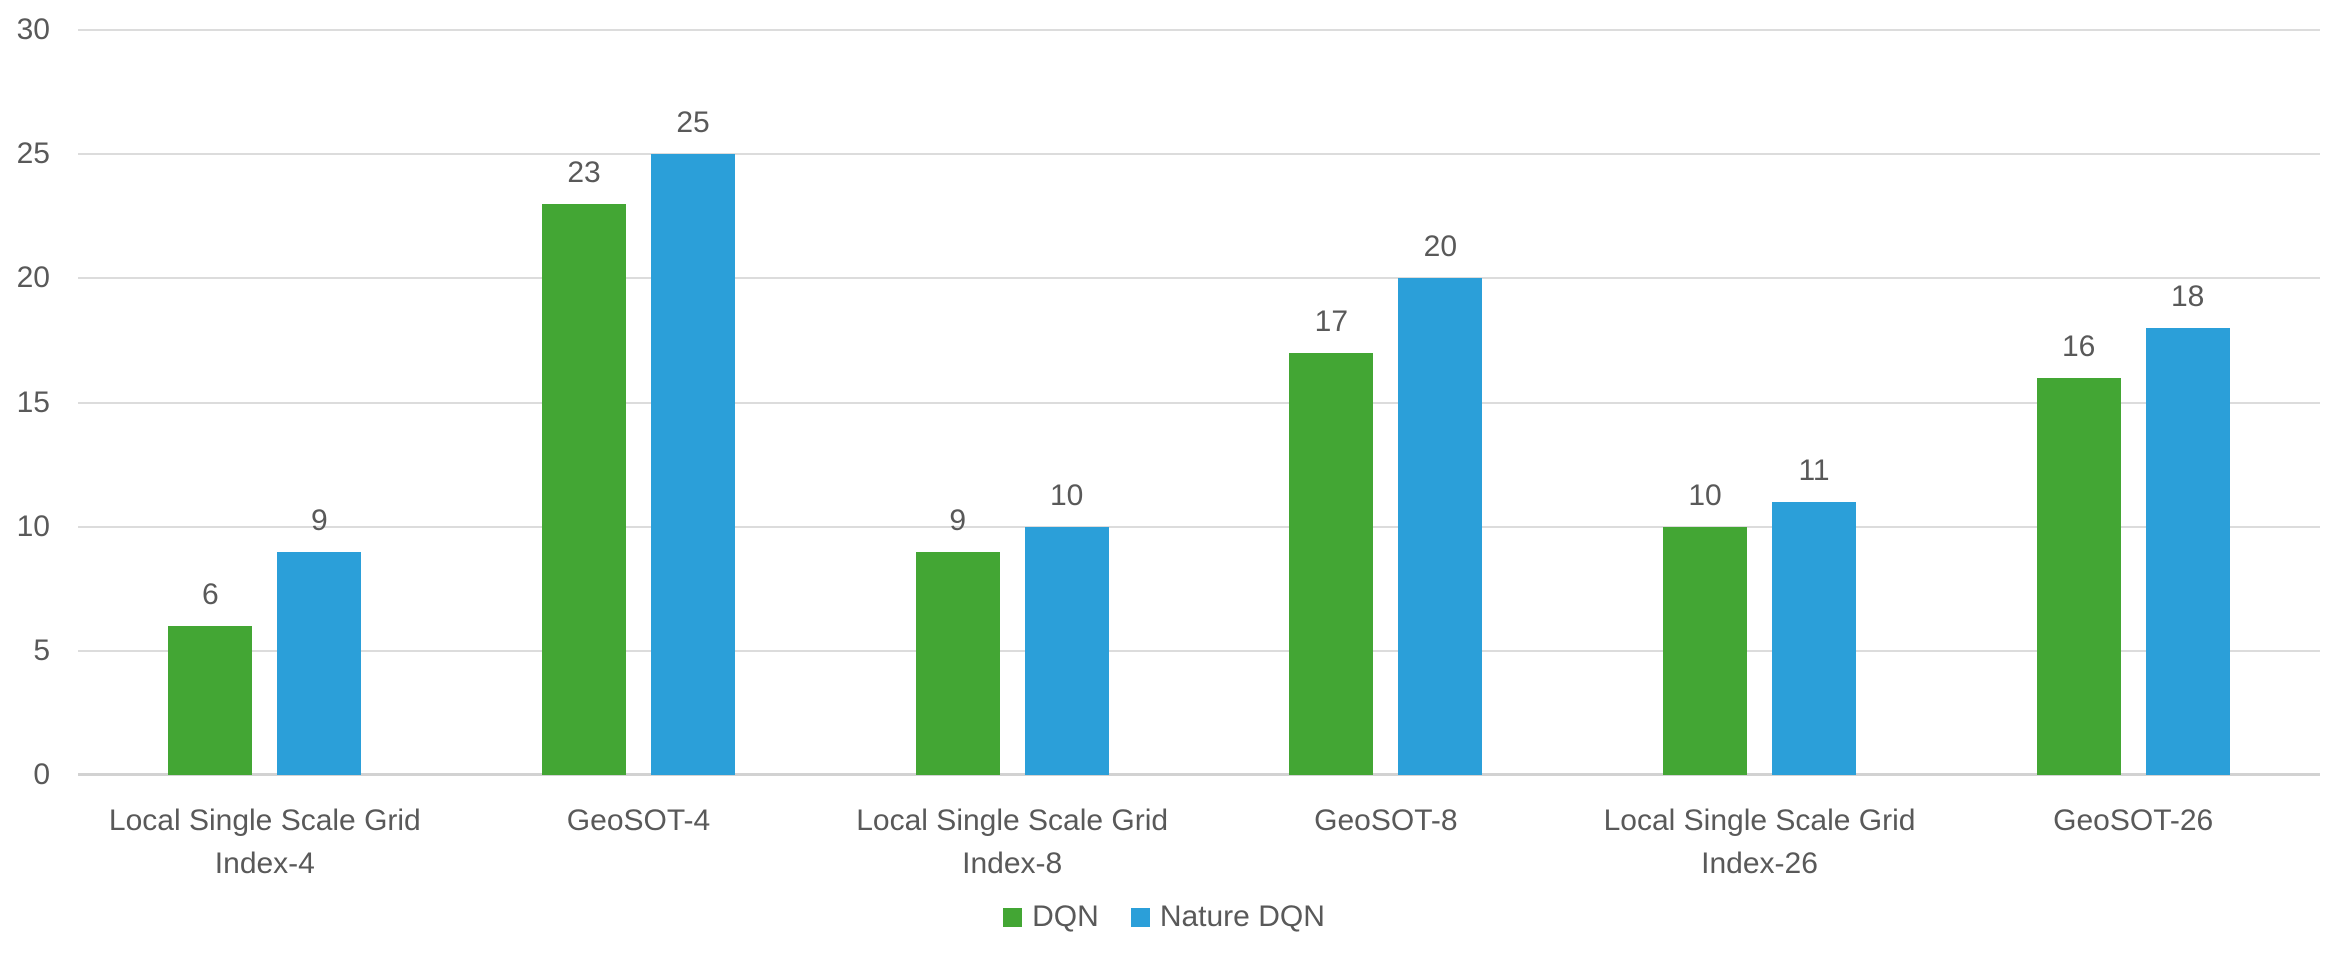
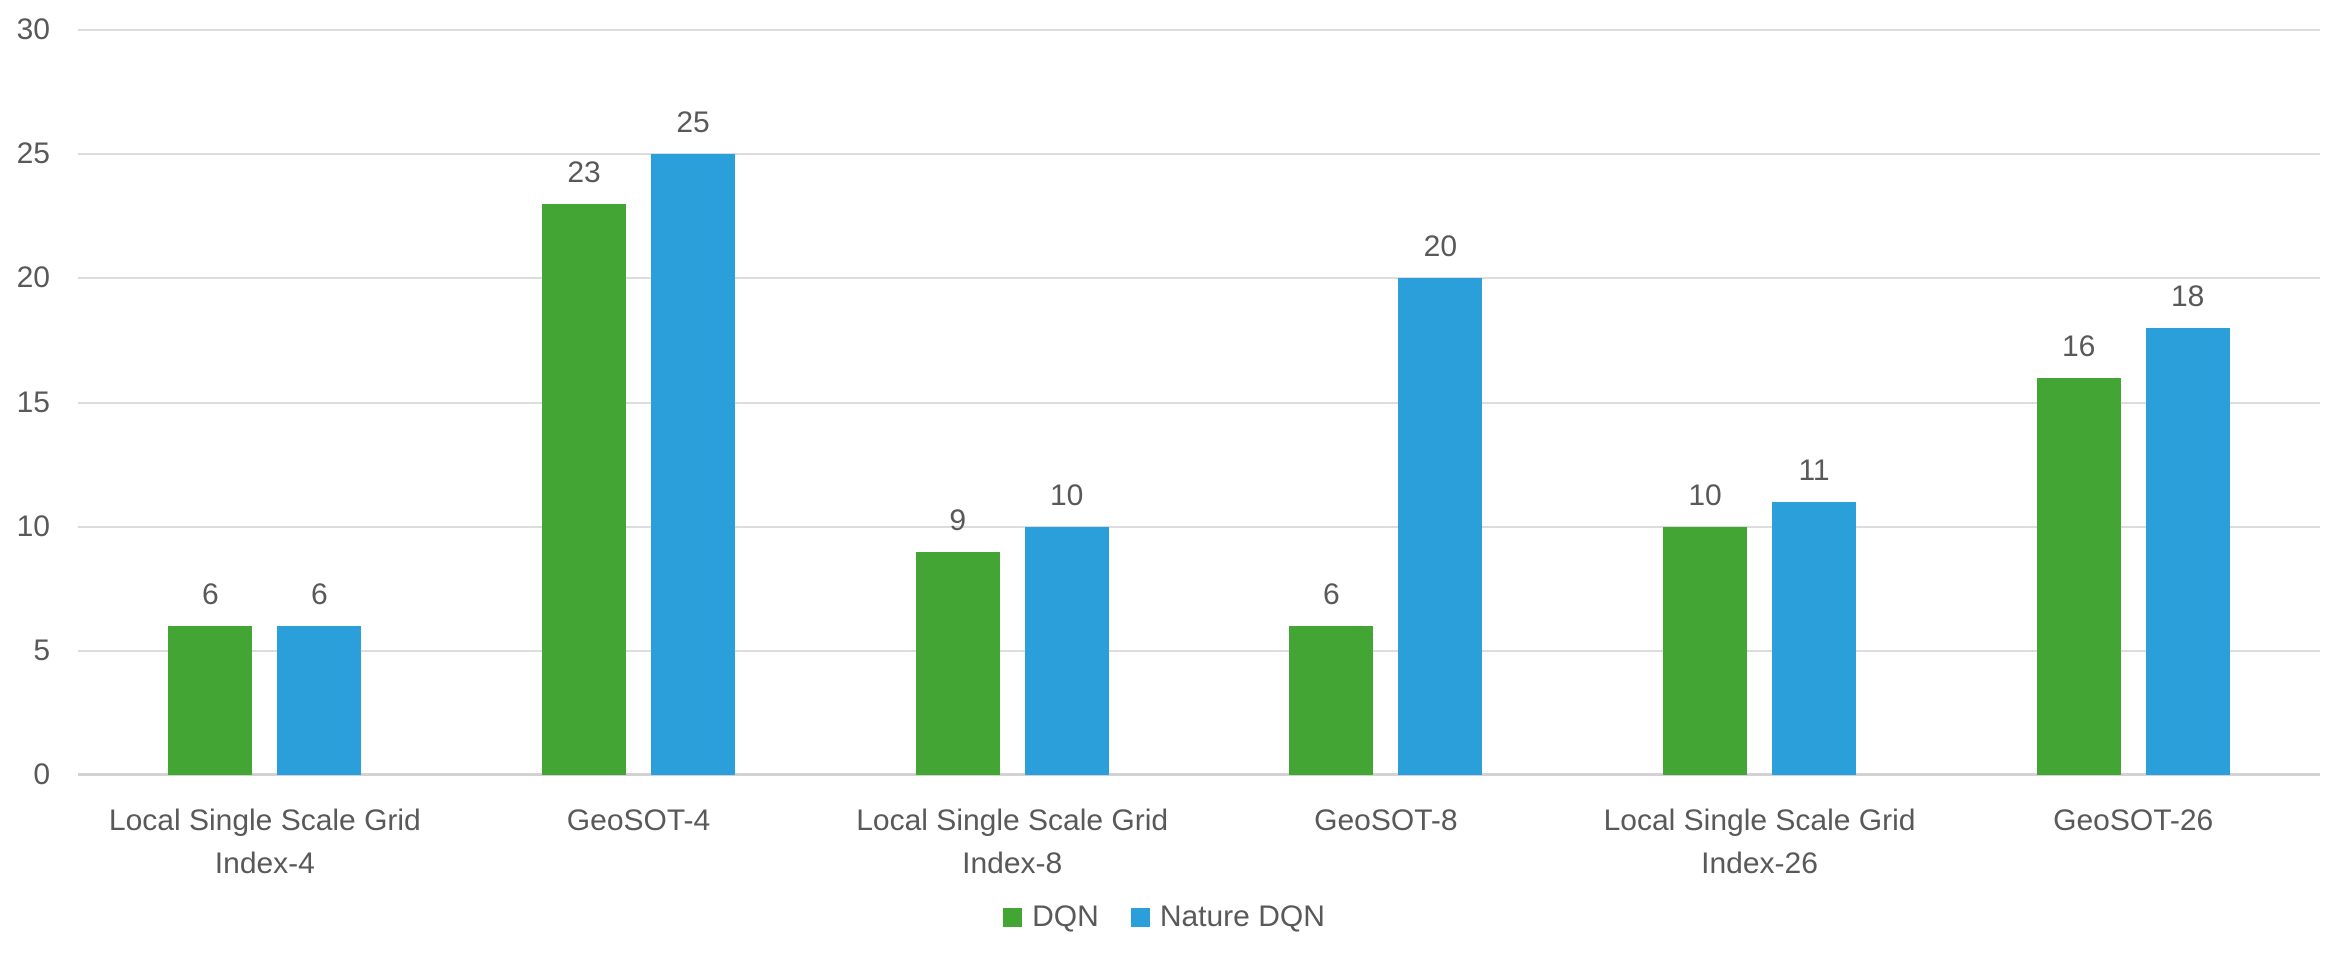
Nature DQN/Local Single Scale Grid Index-4: 9 -> 6
DQN/GeoSOT-8: 17 -> 6
